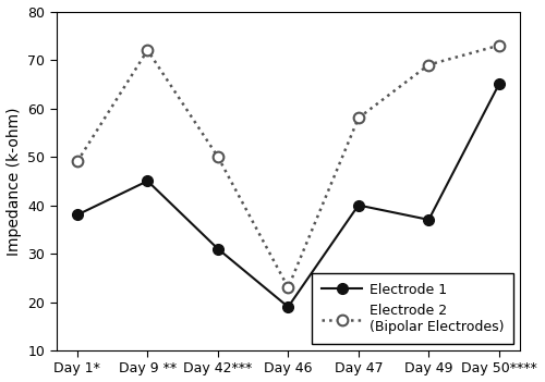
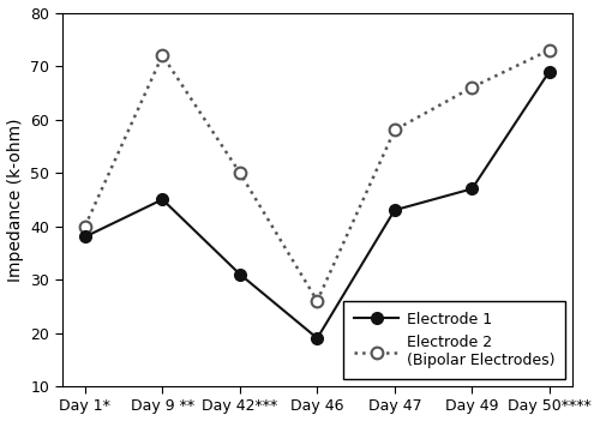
Electrode 2 (Bipolar Electrodes)/Day 1*: 49 -> 40
Electrode 2 (Bipolar Electrodes)/Day 46: 23 -> 26
Electrode 1/Day 47: 40 -> 43
Electrode 1/Day 49: 37 -> 47
Electrode 2 (Bipolar Electrodes)/Day 49: 69 -> 66
Electrode 1/Day 50****: 65 -> 69
